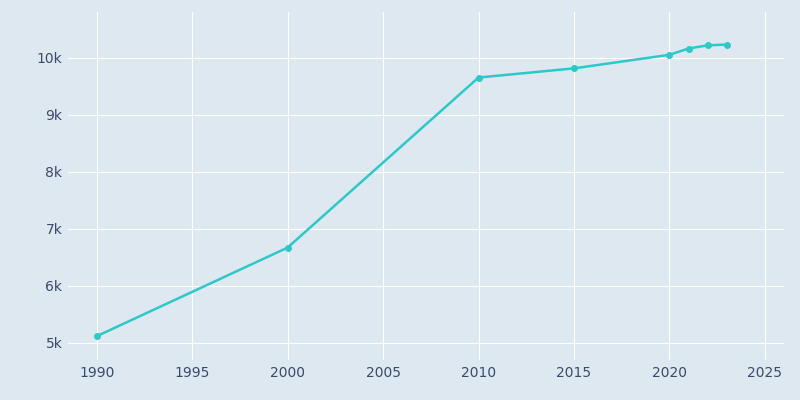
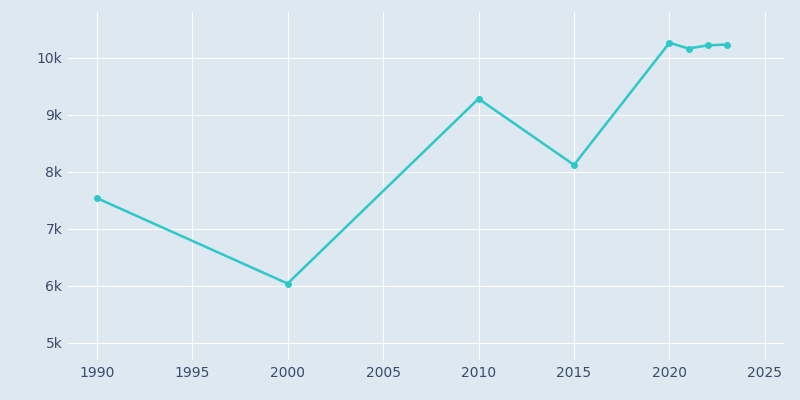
1990: 5.12k -> 7.54k
2000: 6.67k -> 6.04k
2010: 9.65k -> 9.28k
2015: 9.81k -> 8.12k
2020: 10.05k -> 10.26k
